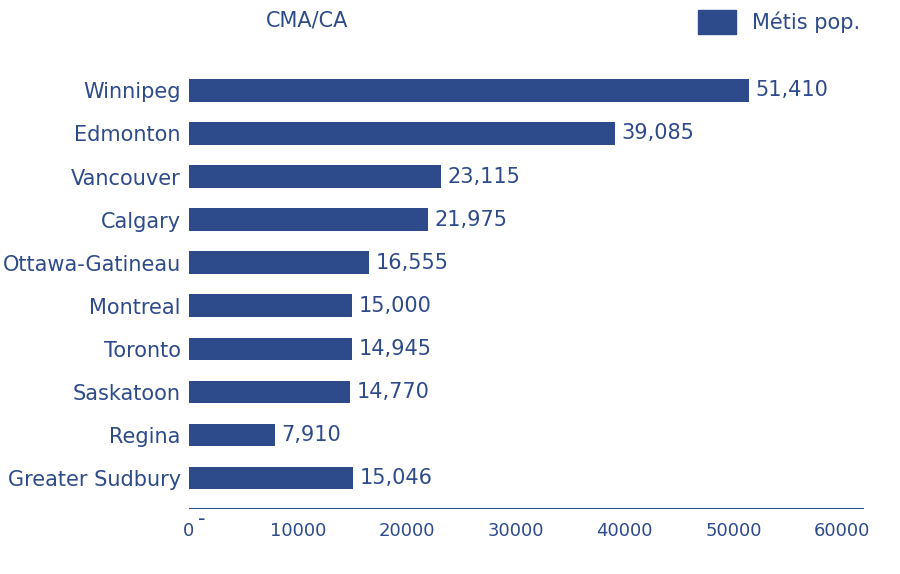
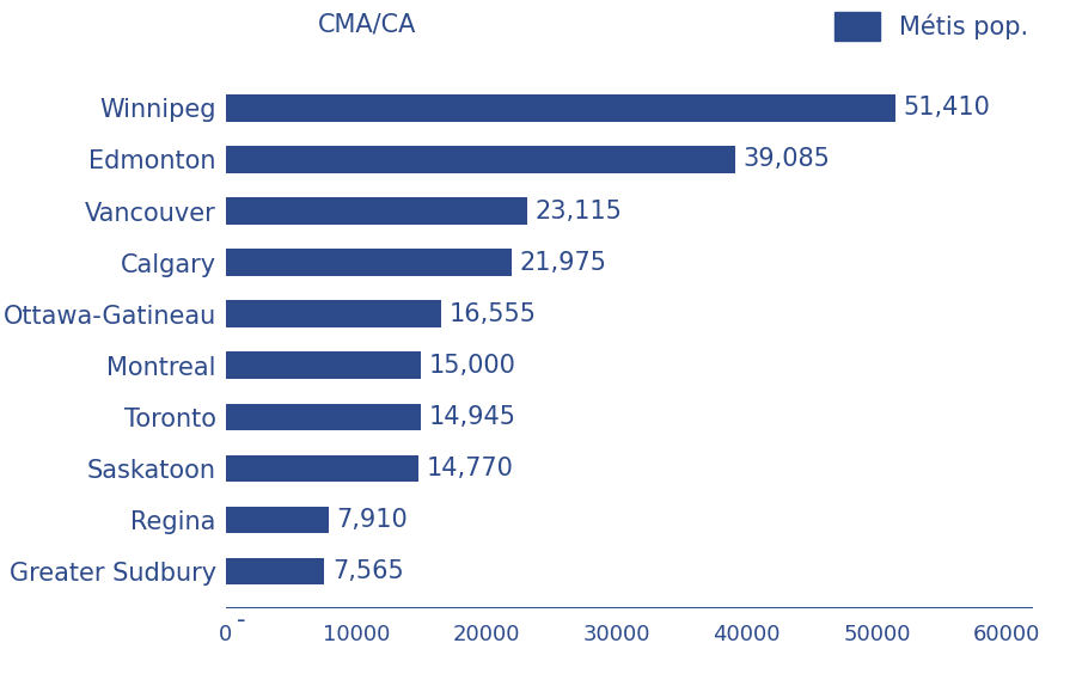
Greater Sudbury: 15,046 -> 7,565
